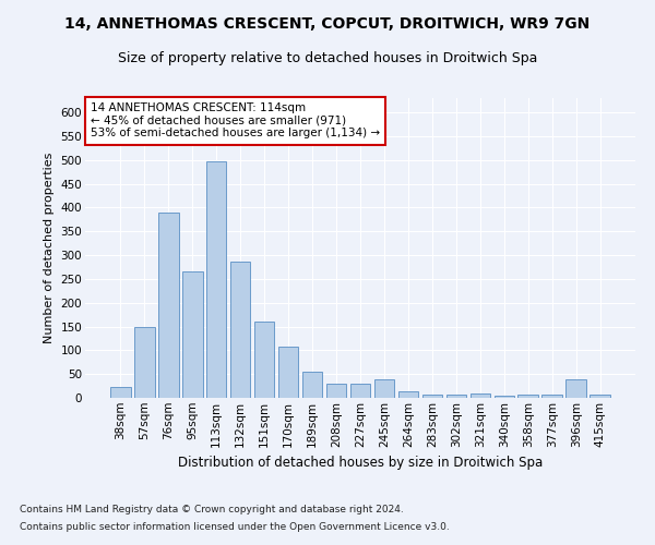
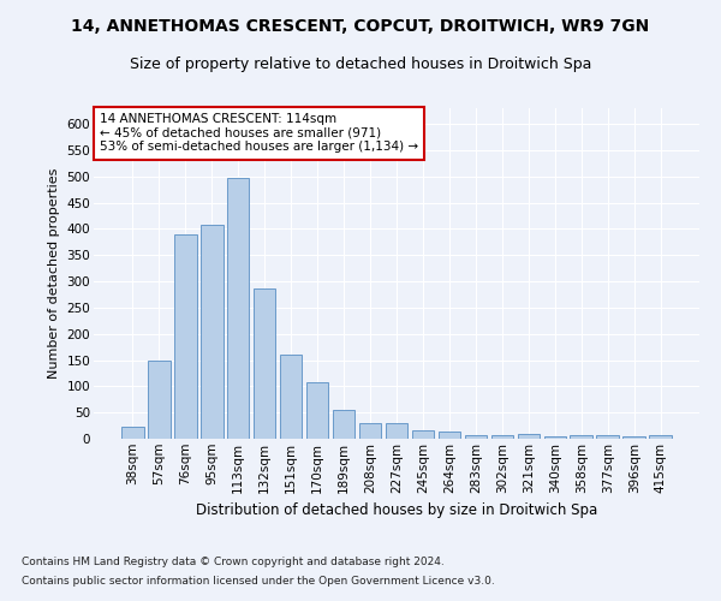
95sqm: 265 -> 408
245sqm: 40 -> 17
396sqm: 40 -> 5
